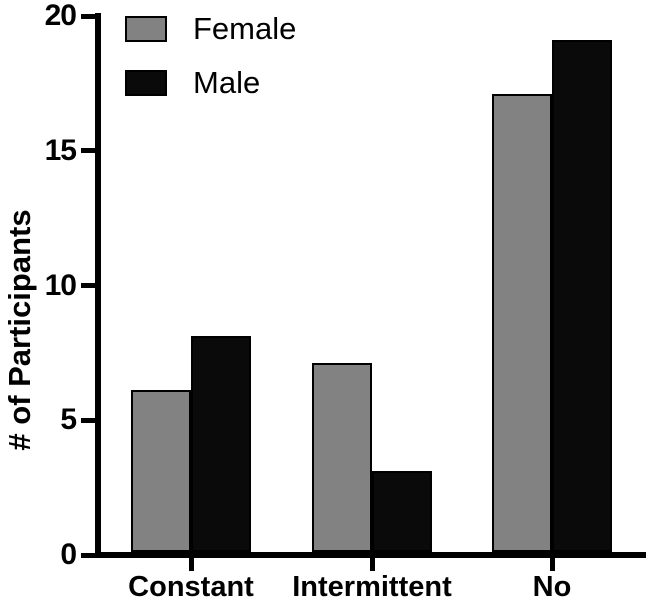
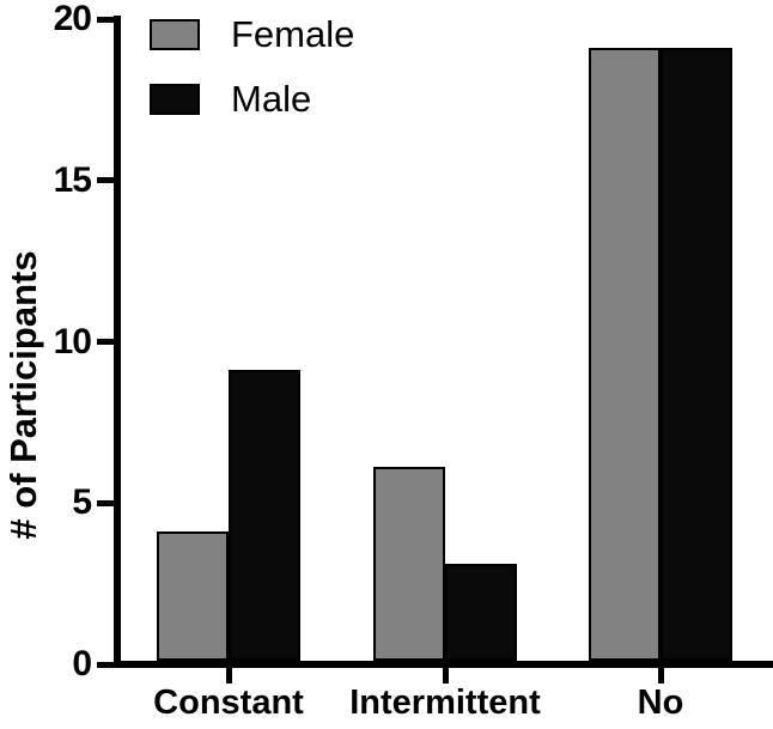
Female/Constant: 6 -> 4
Male/Constant: 8 -> 9
Female/Intermittent: 7 -> 6
Female/No: 17 -> 19
